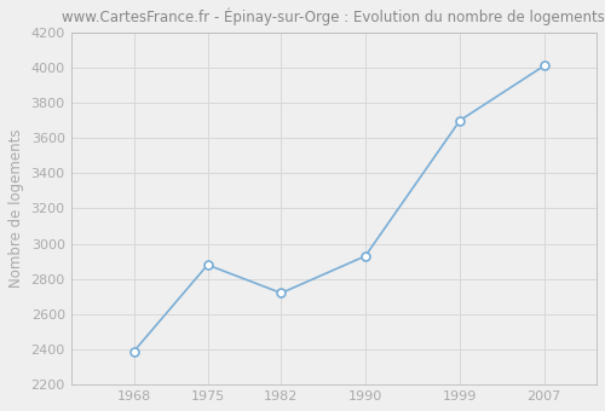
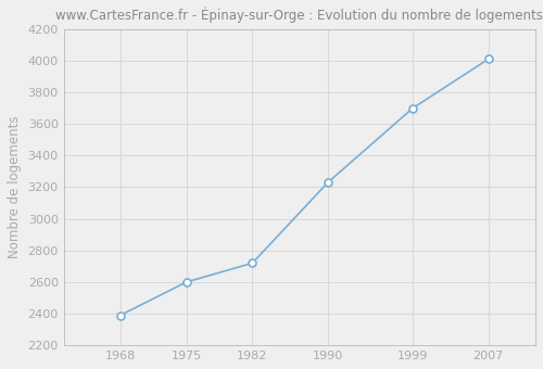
1975: 2880 -> 2600
1990: 2930 -> 3230
